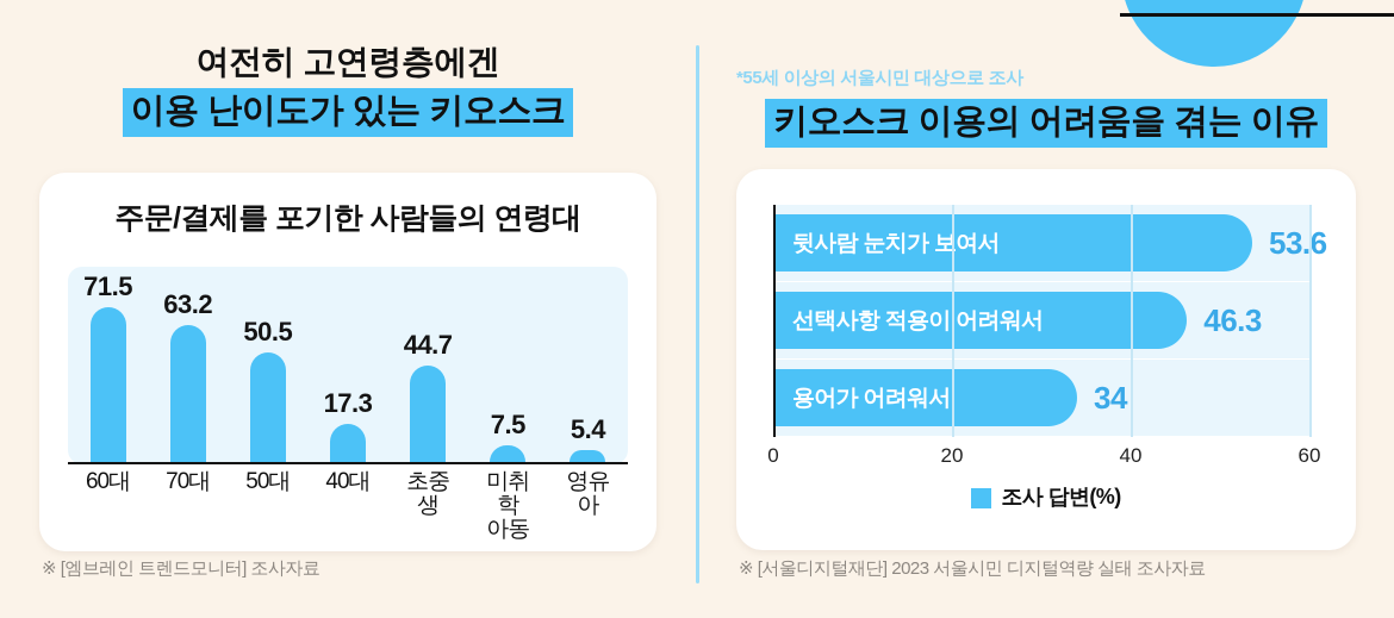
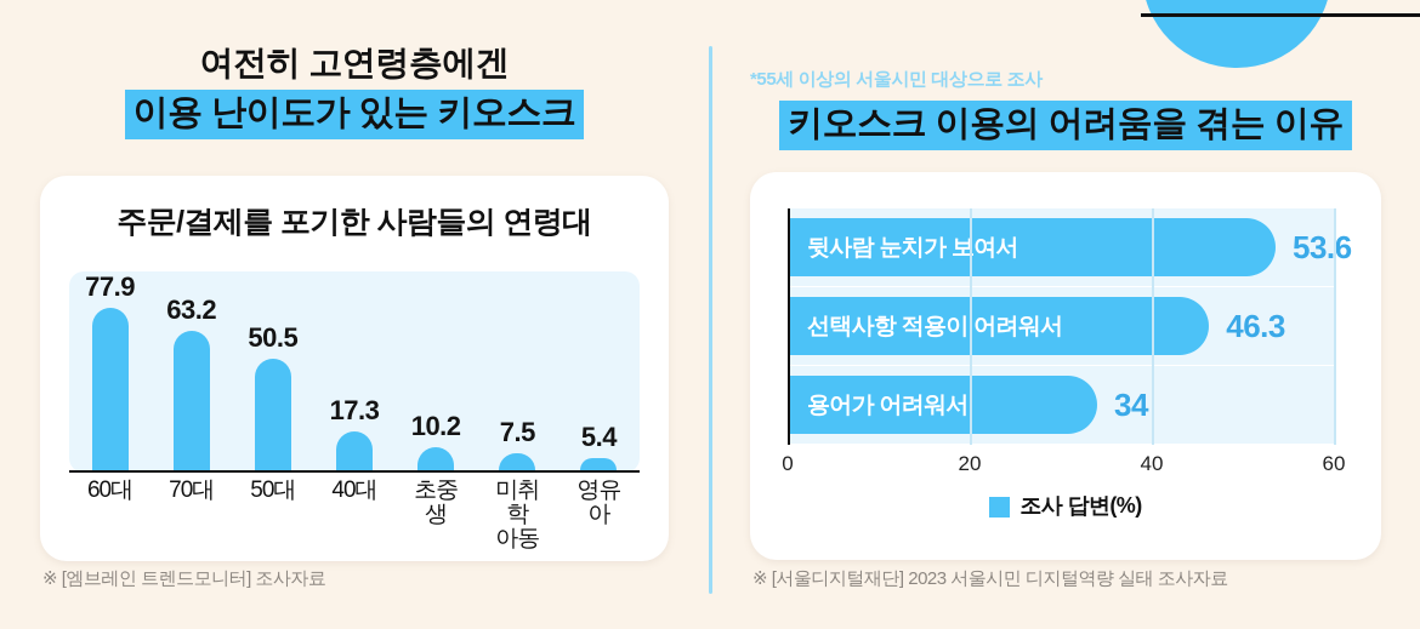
주문/결제를 포기한 사람들의 연령대/60대: 71.5 -> 77.9
주문/결제를 포기한 사람들의 연령대/초중생: 44.7 -> 10.2
